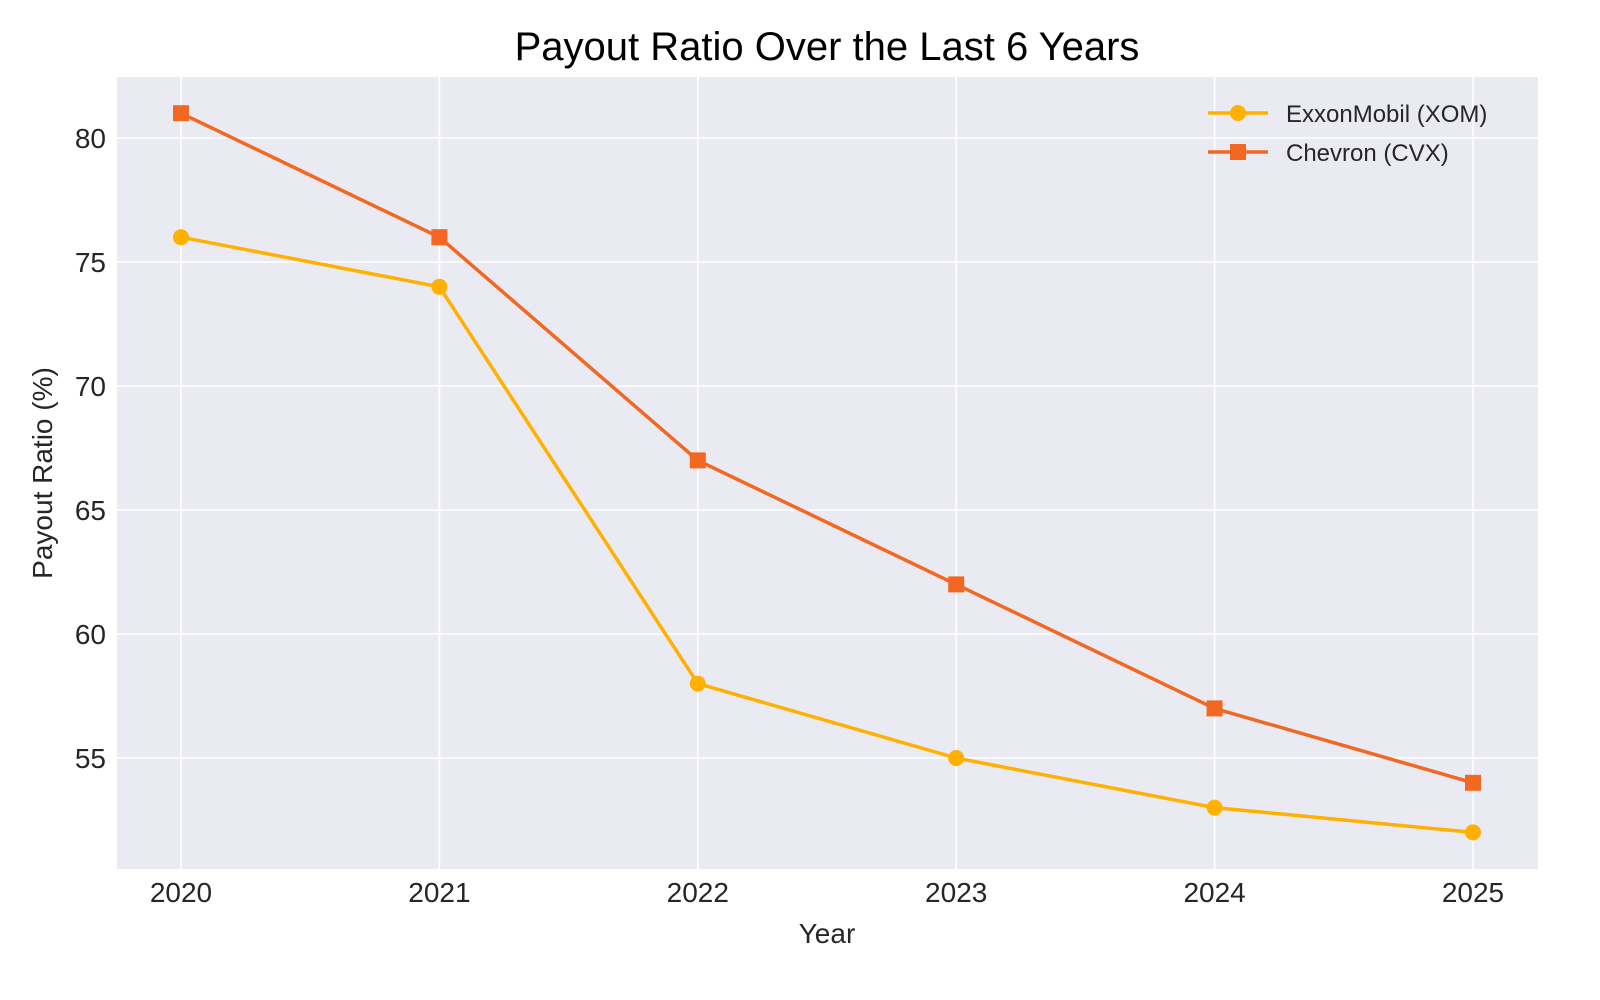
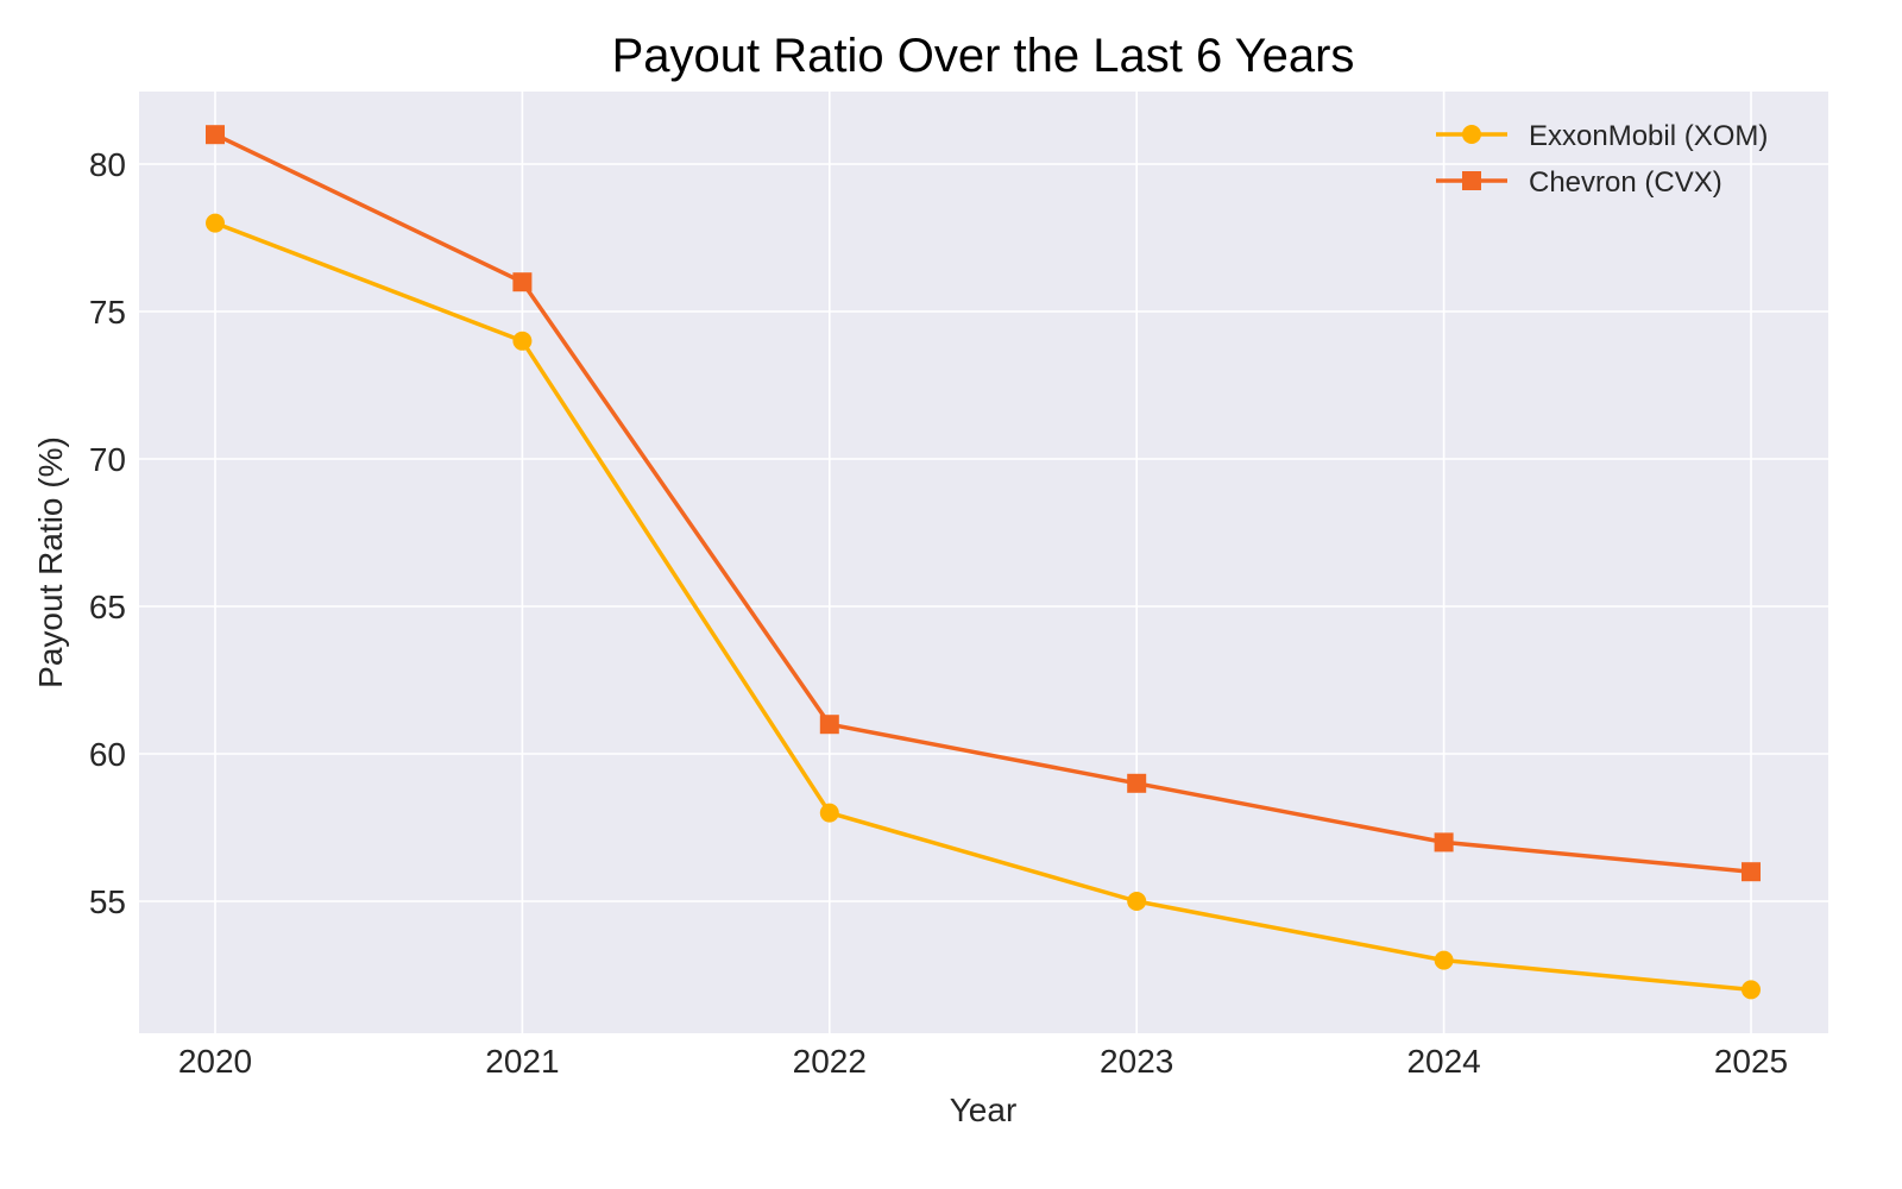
ExxonMobil (XOM)/2020: 76 -> 78
Chevron (CVX)/2022: 67 -> 61
Chevron (CVX)/2023: 62 -> 59
Chevron (CVX)/2025: 54 -> 56
